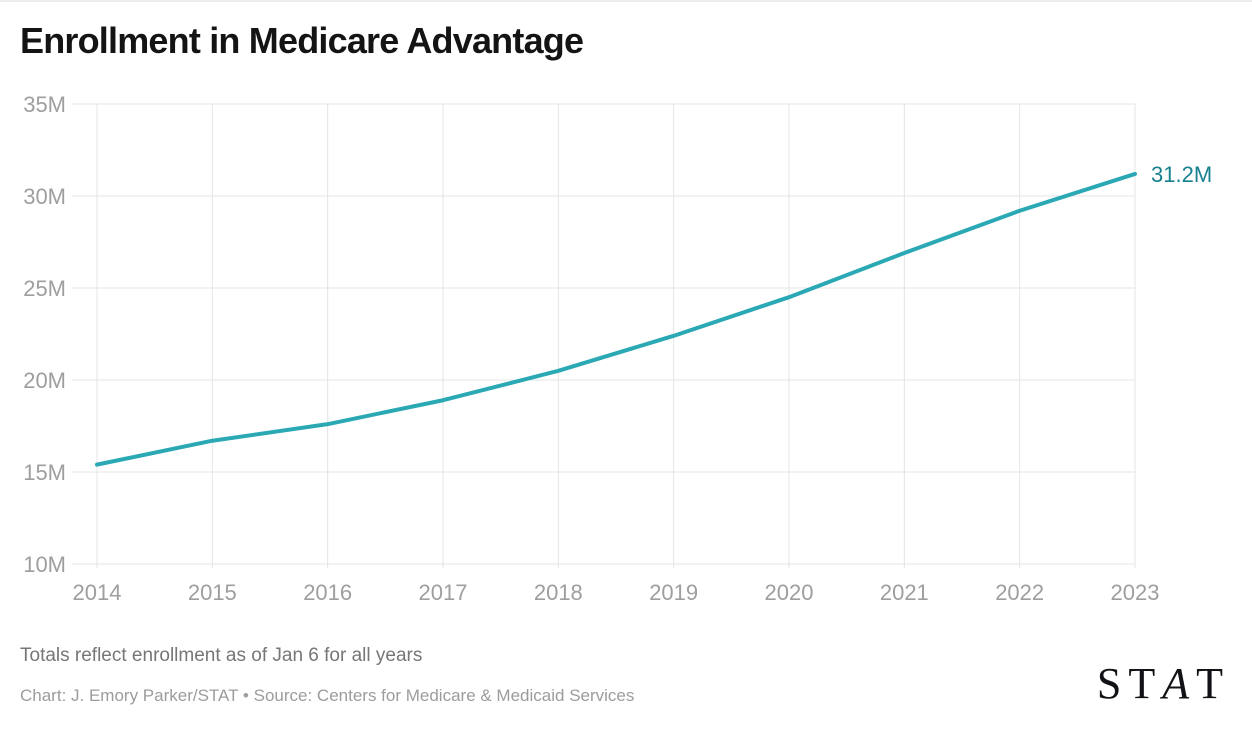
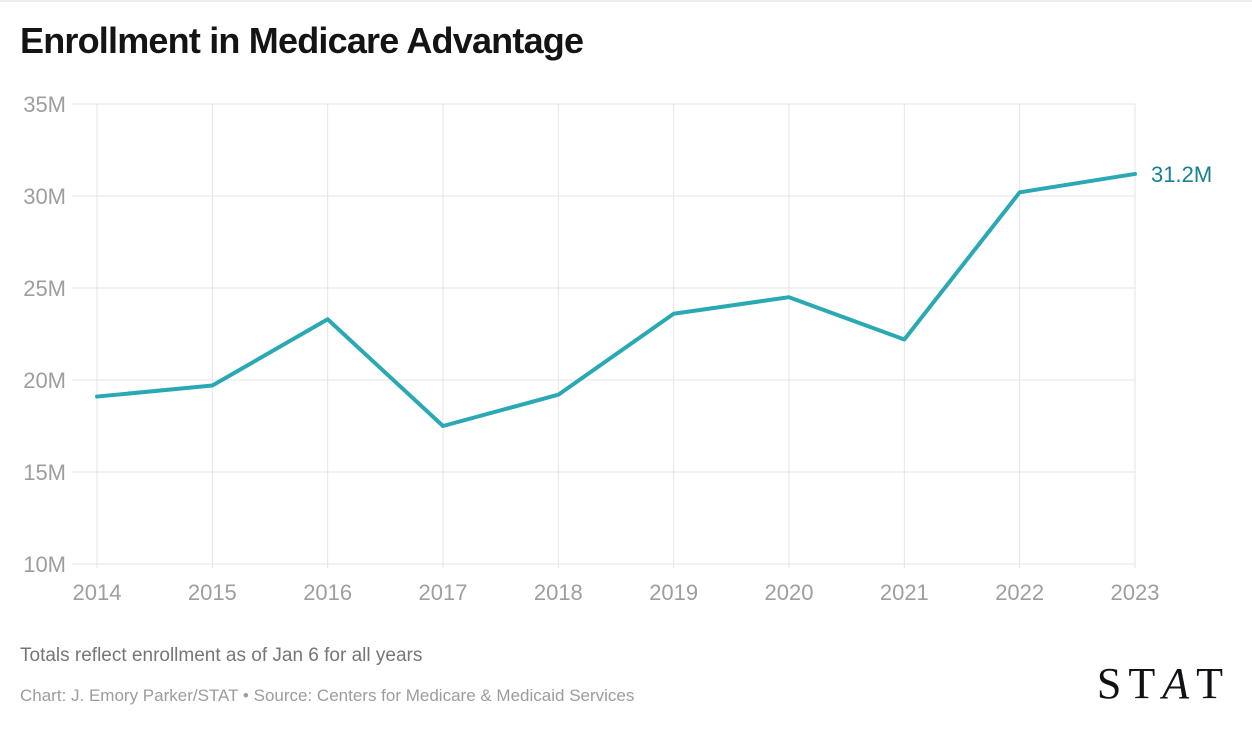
2014: 15.4M -> 19.1M
2015: 16.7M -> 19.7M
2016: 17.6M -> 23.3M
2017: 18.9M -> 17.5M
2018: 20.5M -> 19.2M
2019: 22.4M -> 23.6M
2021: 26.9M -> 22.2M
2022: 29.2M -> 30.2M
